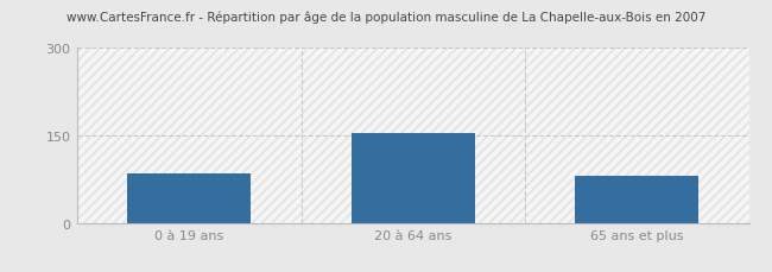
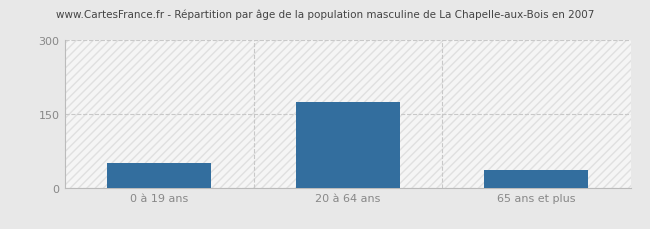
0 à 19 ans: 85 -> 50
20 à 64 ans: 155 -> 175
65 ans et plus: 80 -> 35
